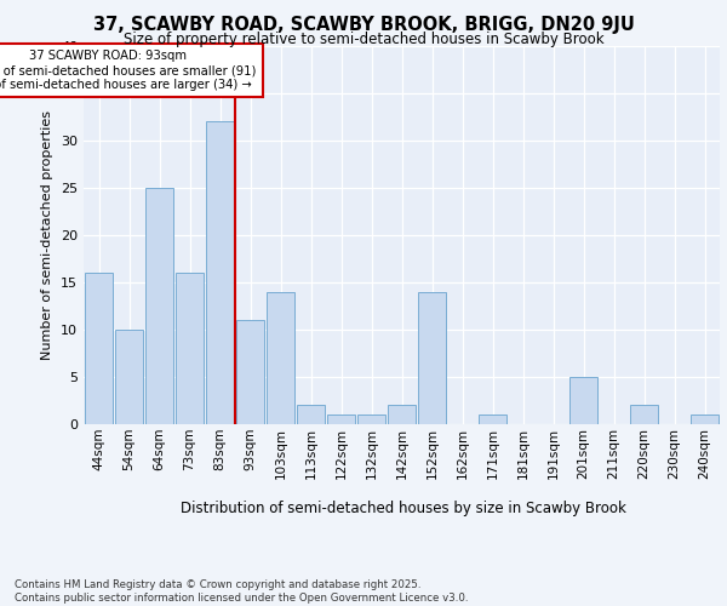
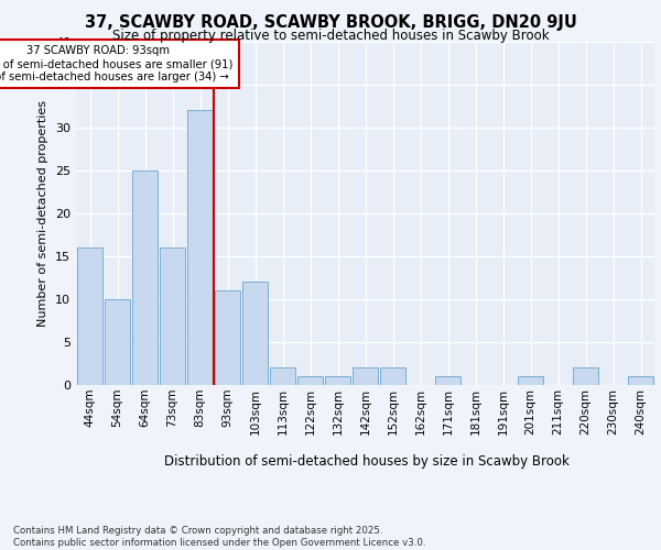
103sqm: 14 -> 12
152sqm: 14 -> 2
201sqm: 5 -> 1
